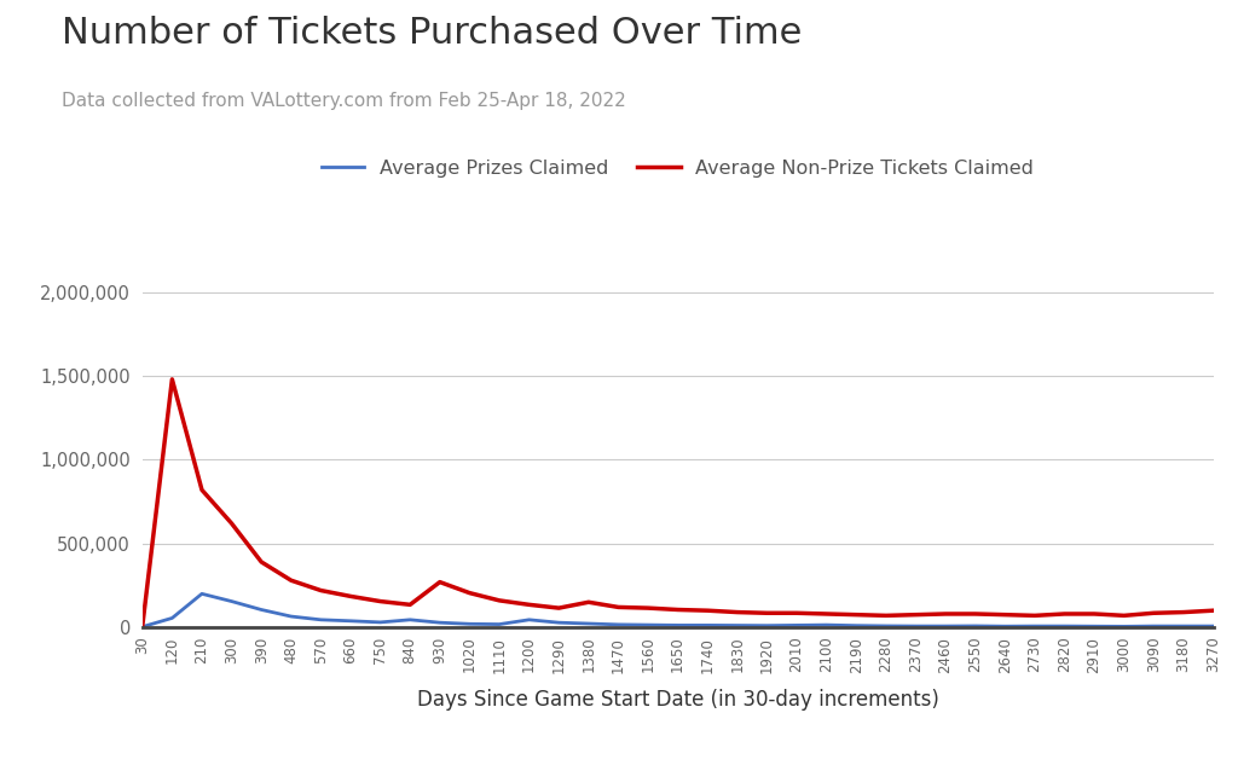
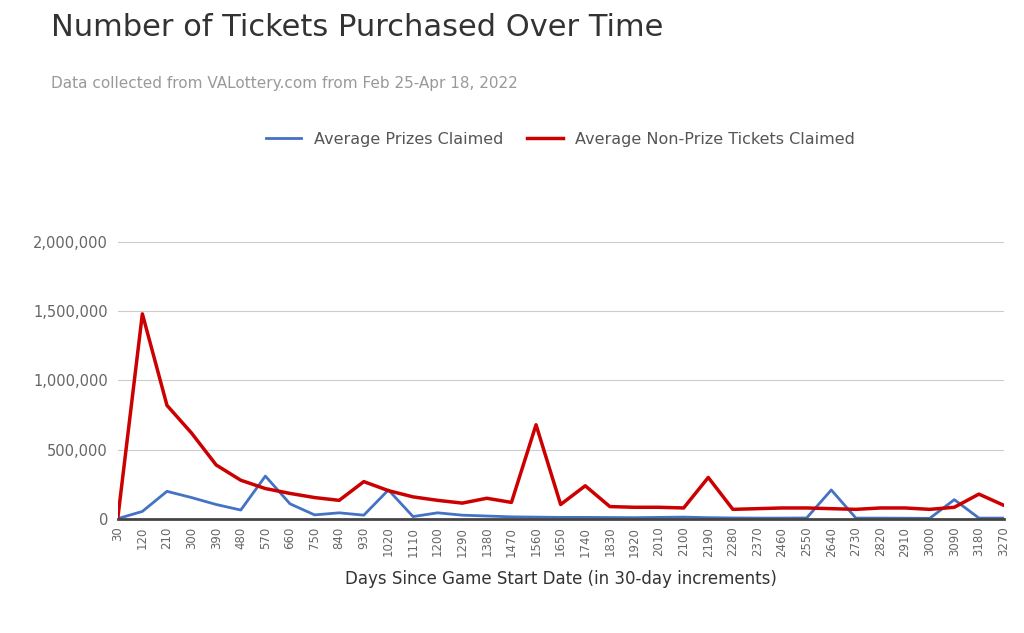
Average Prizes Claimed/570: 40,000 -> 310,000
Average Prizes Claimed/660: 40,000 -> 110,000
Average Prizes Claimed/1020: 20,000 -> 210,000
Average Non-Prize Tickets Claimed/1560: 120,000 -> 680,000
Average Non-Prize Tickets Claimed/1740: 100,000 -> 240,000
Average Non-Prize Tickets Claimed/2190: 80,000 -> 300,000
Average Prizes Claimed/2640: 10,000 -> 210,000
Average Prizes Claimed/3090: 10,000 -> 140,000
Average Non-Prize Tickets Claimed/3180: 90,000 -> 180,000
